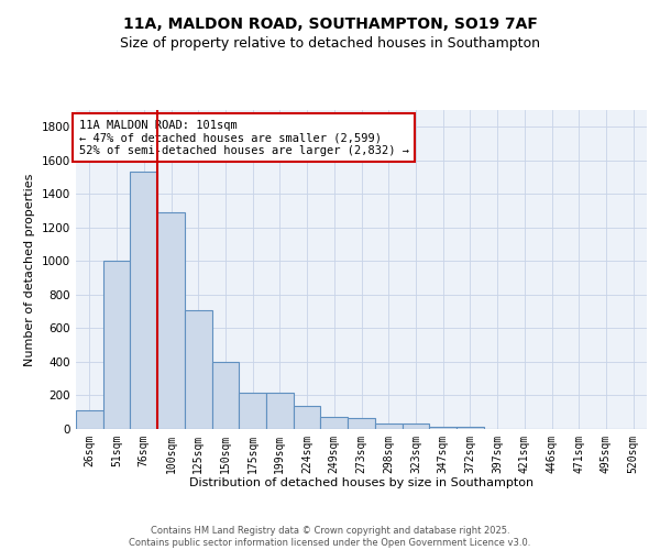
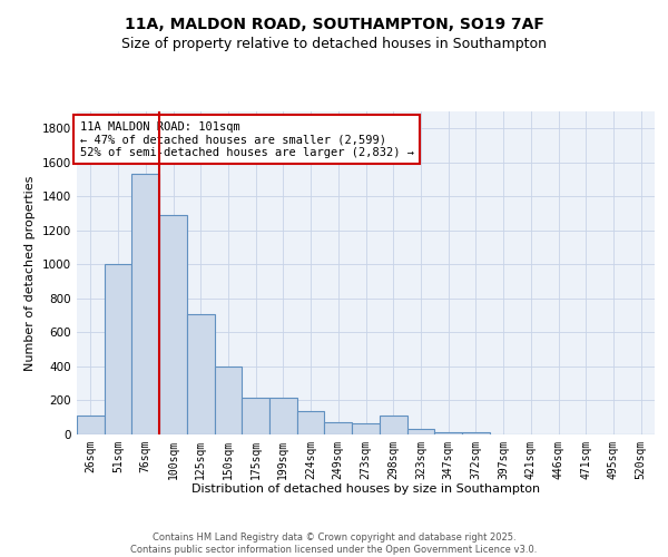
298sqm: 40 -> 110
